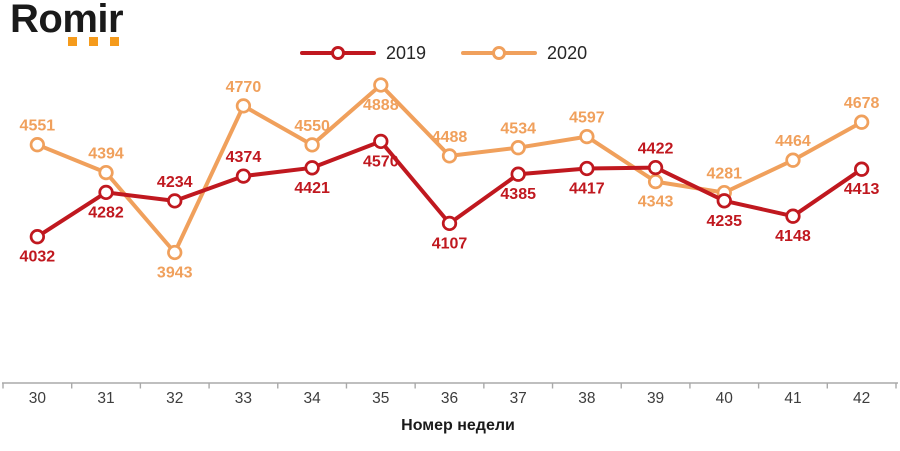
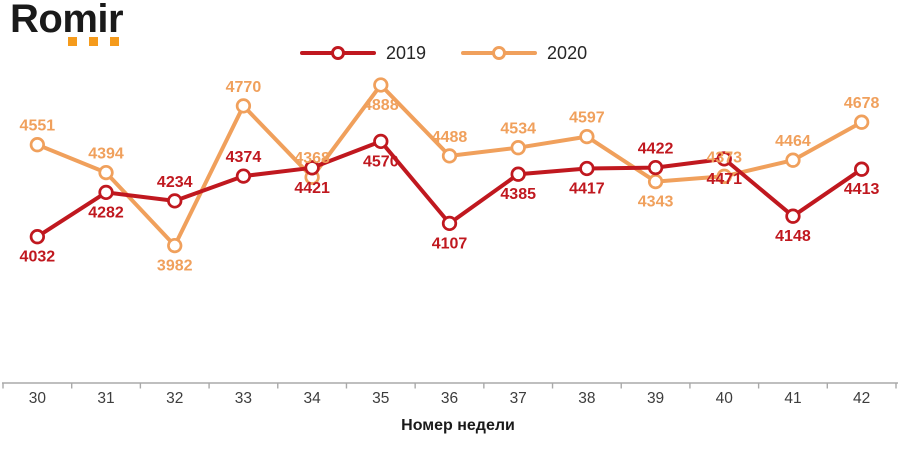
2020/32: 3943 -> 3982
2020/34: 4550 -> 4368
2019/40: 4235 -> 4471
2020/40: 4281 -> 4373
